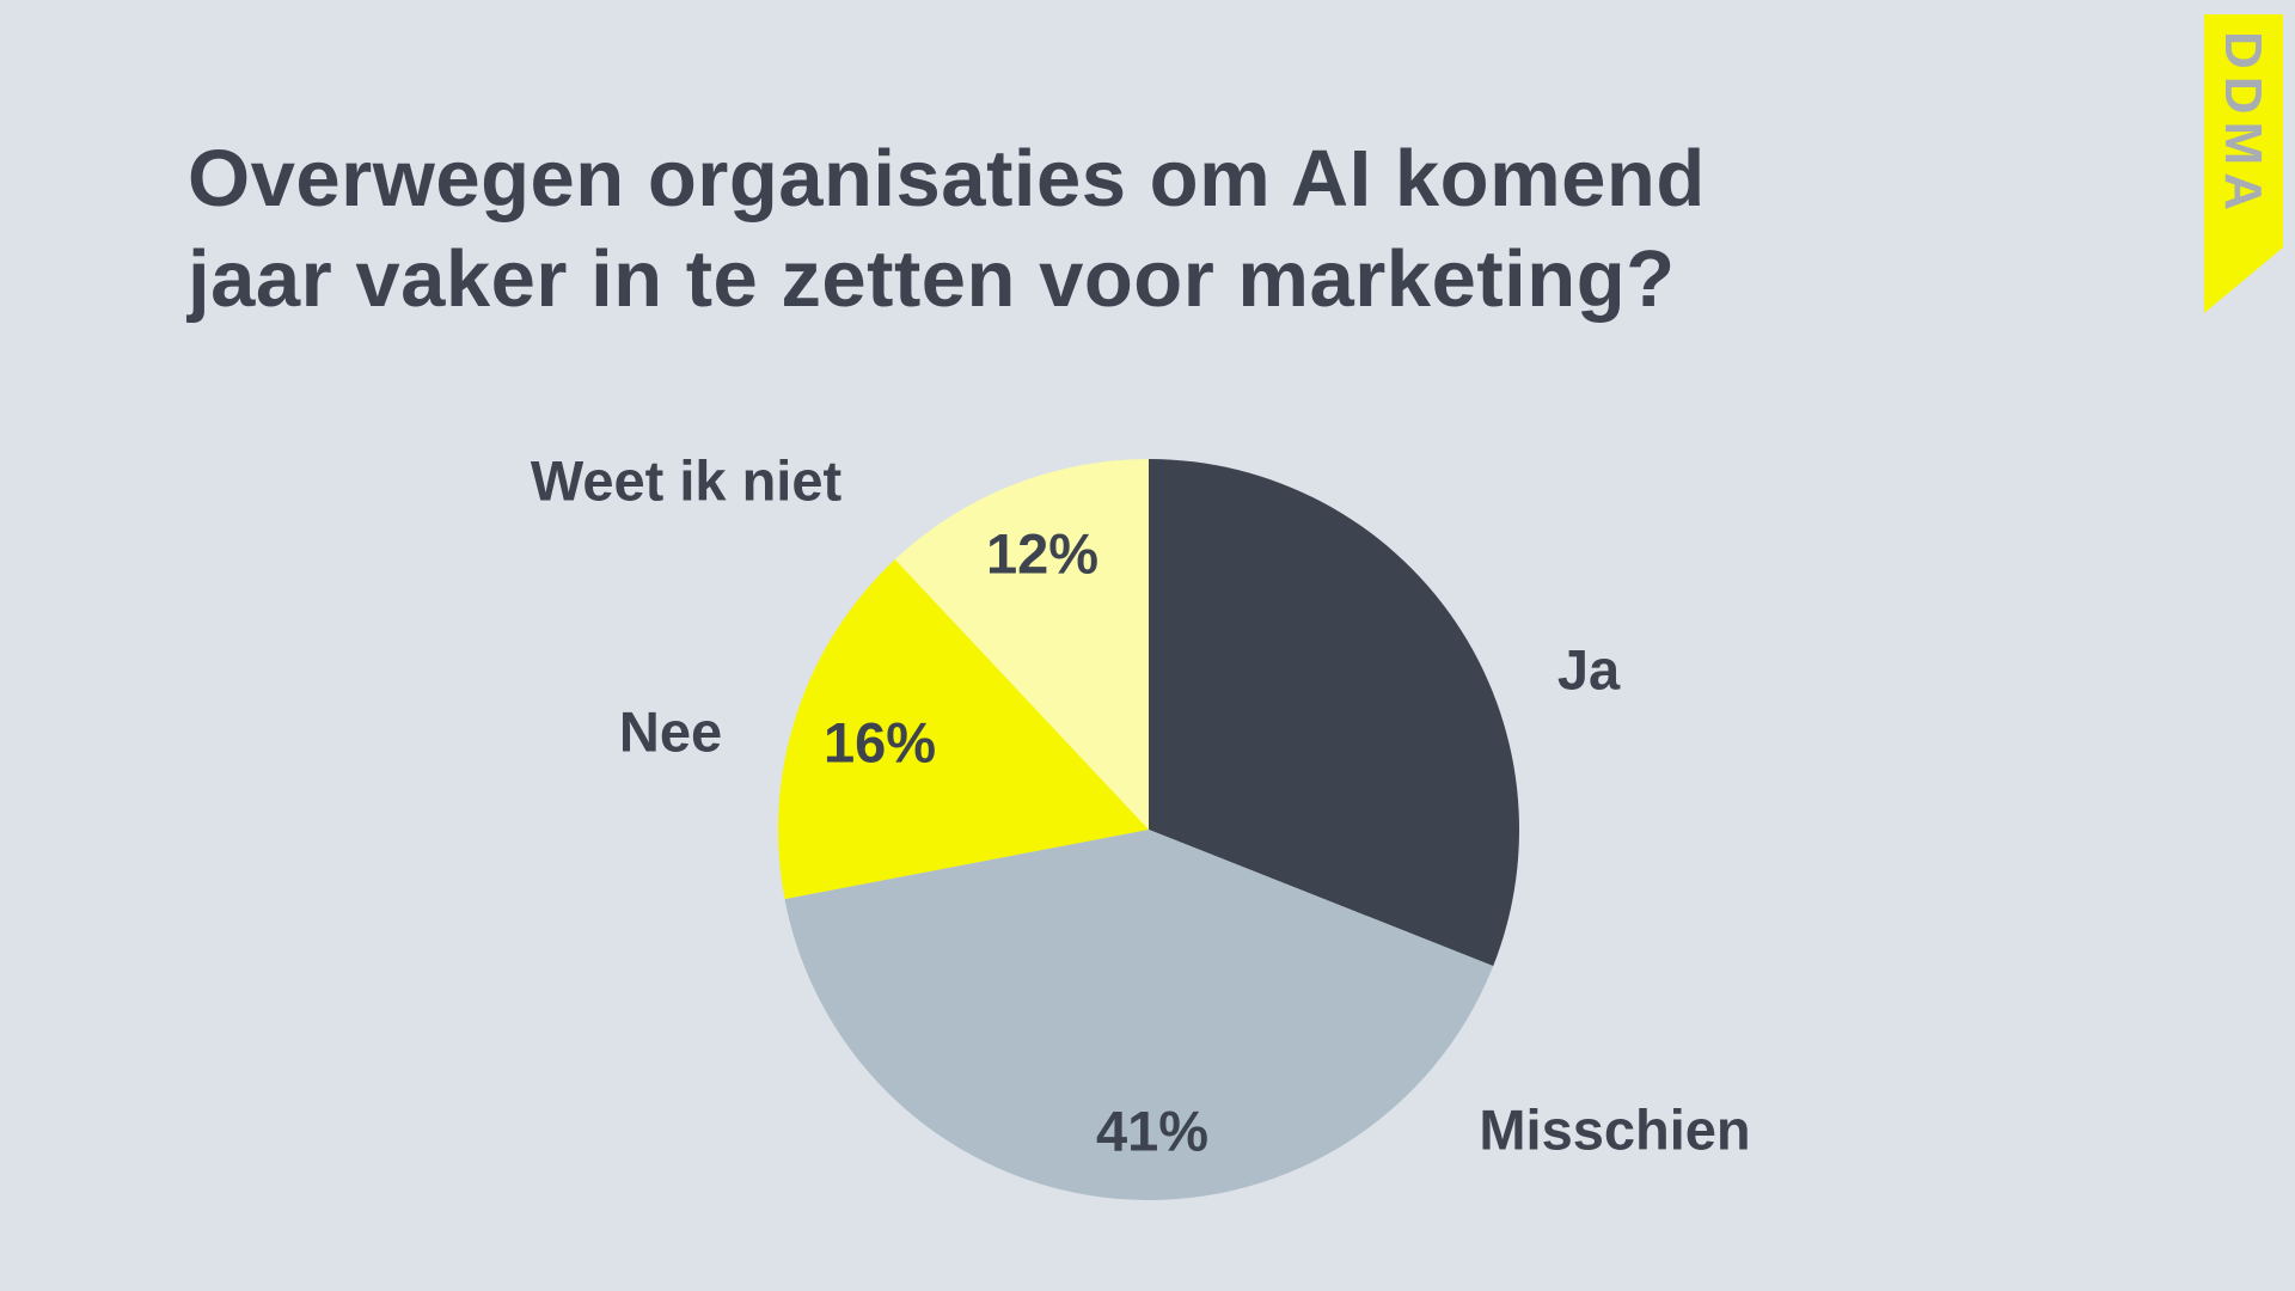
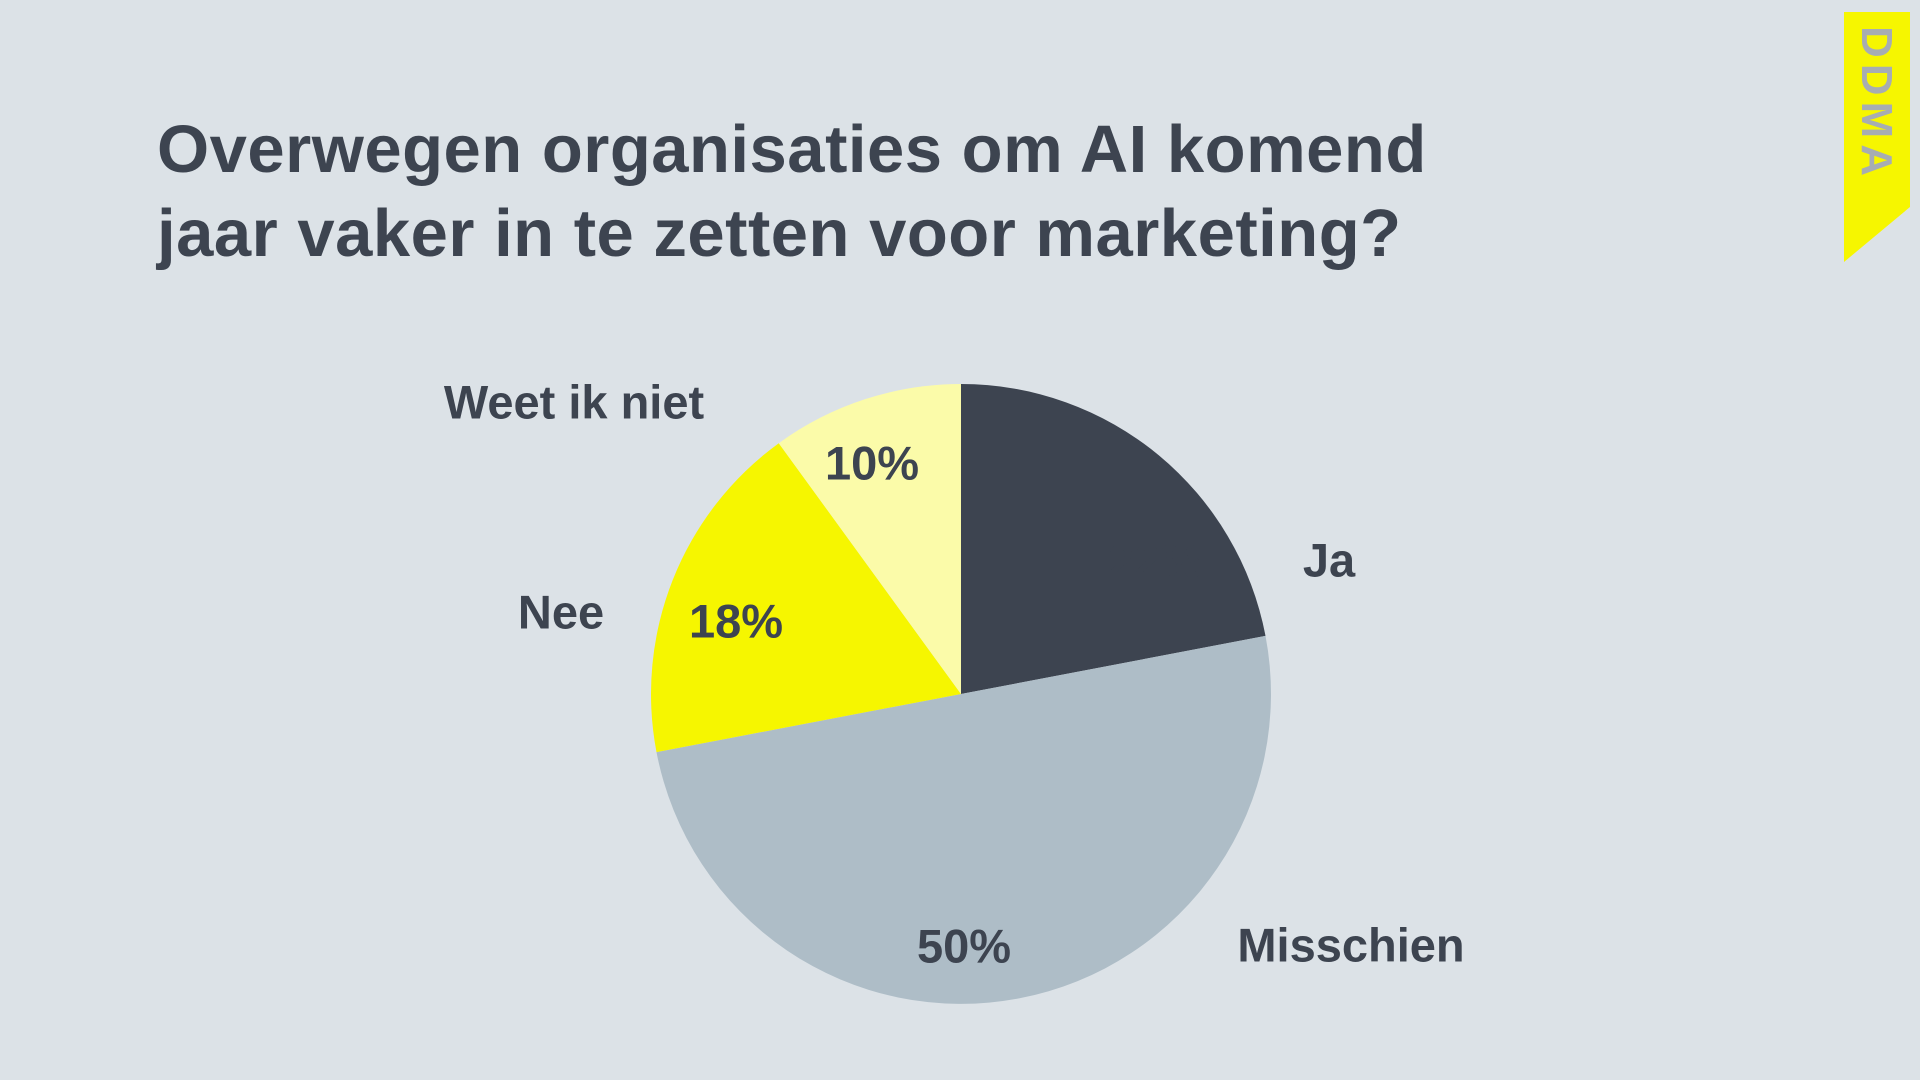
Ja: 31% -> 22%
Misschien: 41% -> 50%
Nee: 16% -> 18%
Weet ik niet: 12% -> 10%
